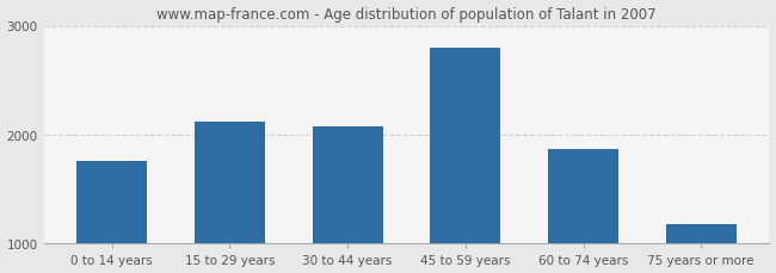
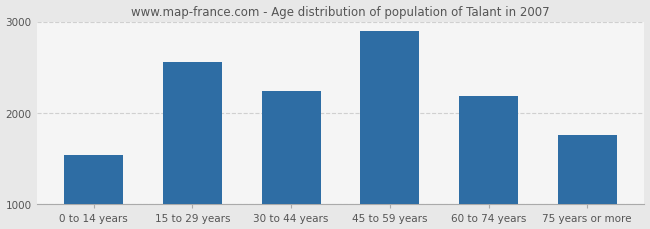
0 to 14 years: 1760 -> 1540
15 to 29 years: 2120 -> 2560
30 to 44 years: 2080 -> 2240
45 to 59 years: 2800 -> 2900
60 to 74 years: 1870 -> 2180
75 years or more: 1180 -> 1760
